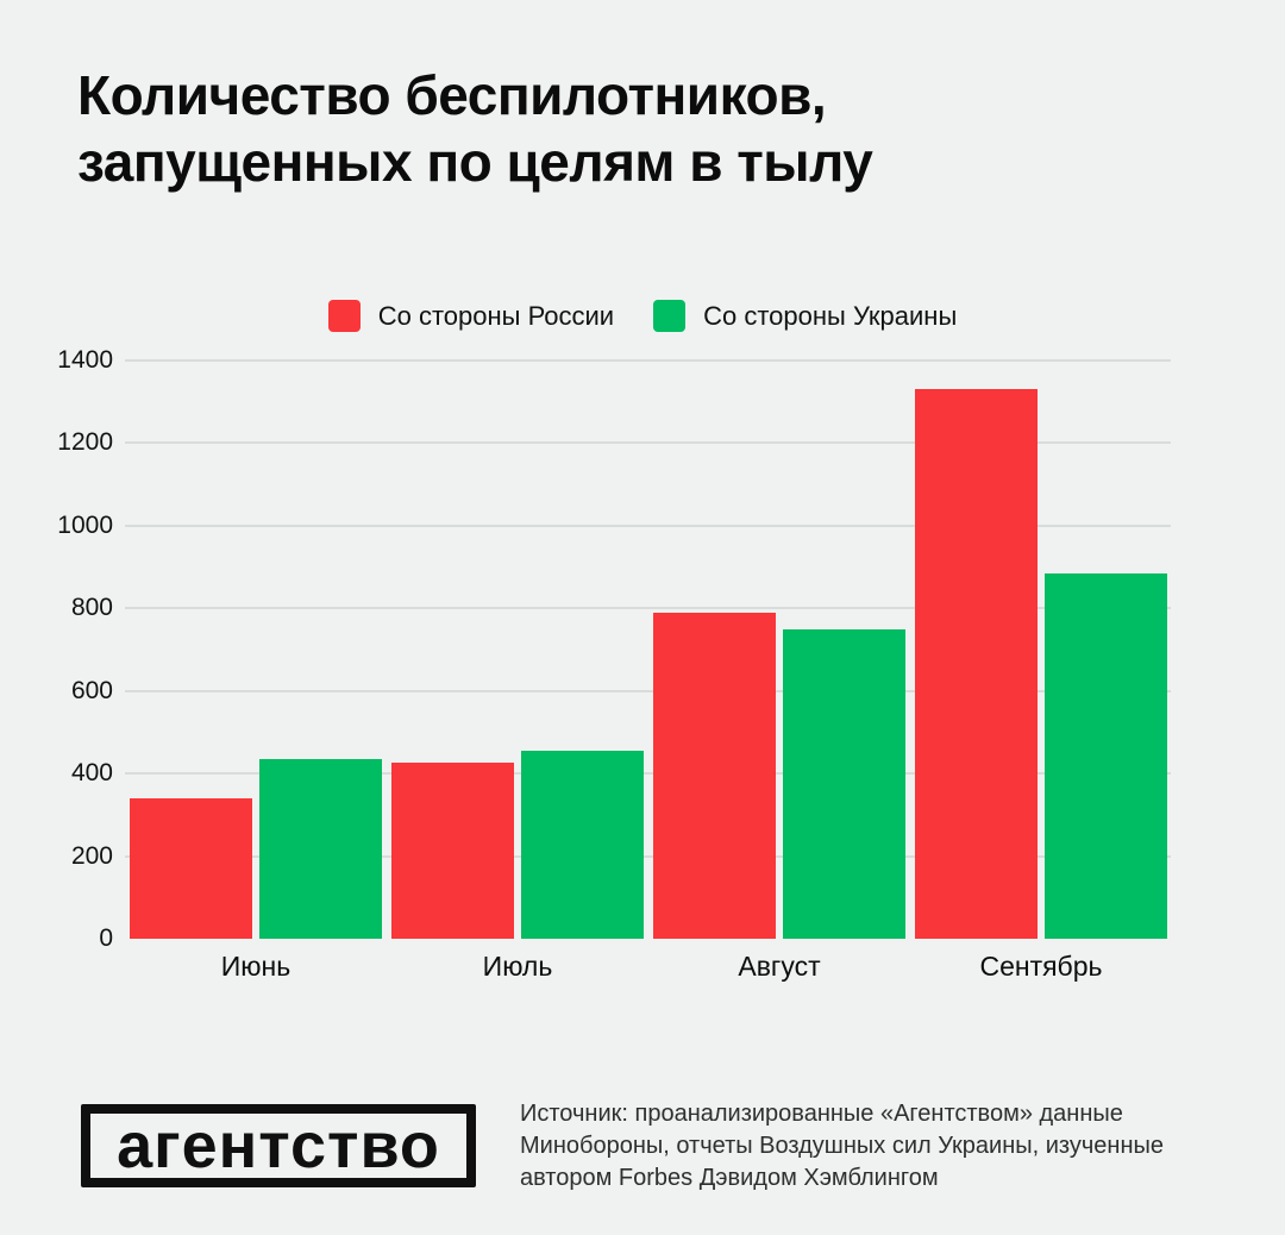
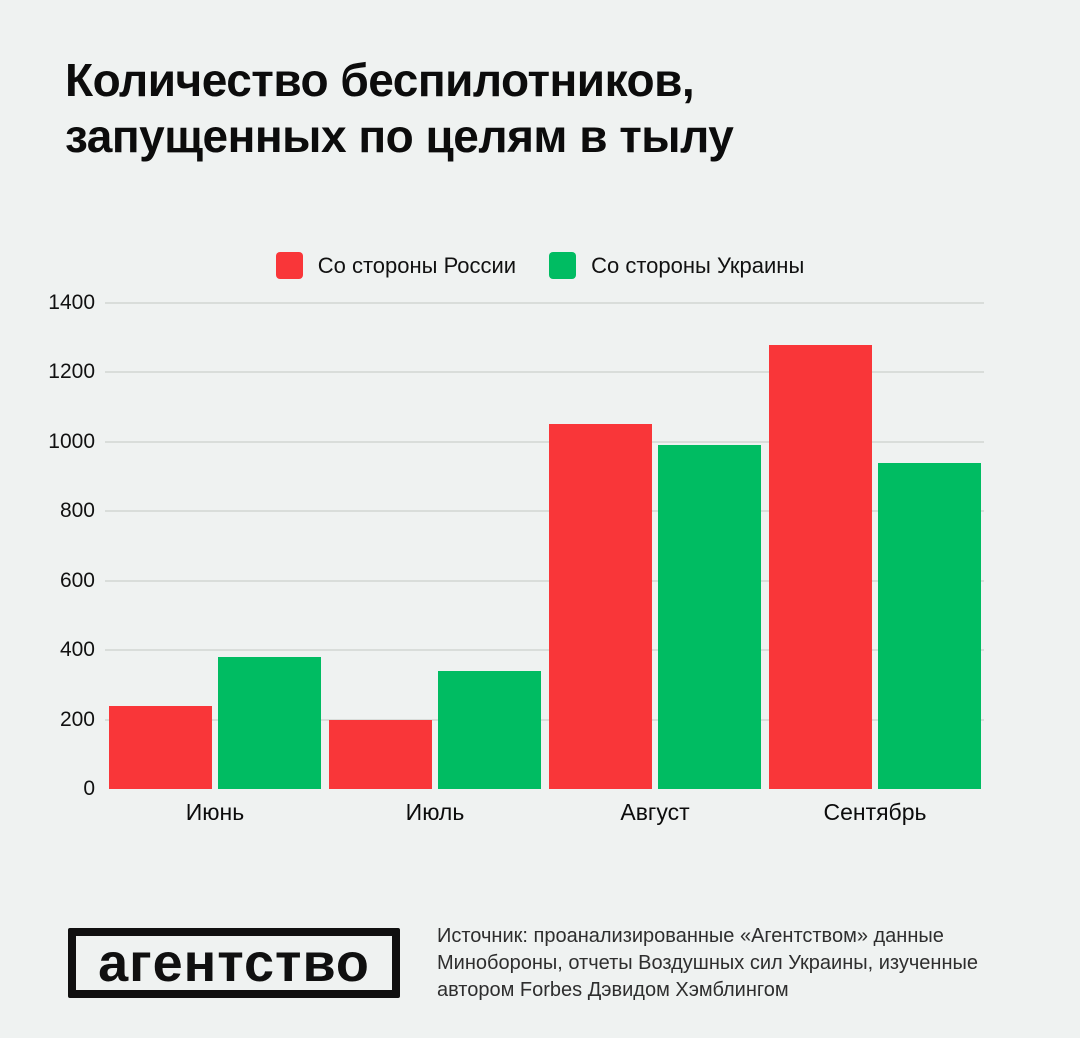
Со стороны России/Июнь: 340 -> 240
Со стороны Украины/Июнь: 440 -> 380
Со стороны России/Июль: 420 -> 200
Со стороны Украины/Июль: 460 -> 340
Со стороны России/Август: 790 -> 1050
Со стороны Украины/Август: 750 -> 990
Со стороны России/Сентябрь: 1330 -> 1280
Со стороны Украины/Сентябрь: 880 -> 940
